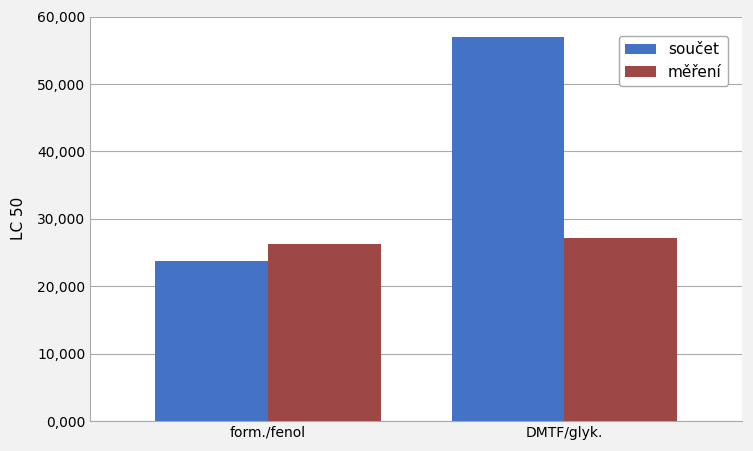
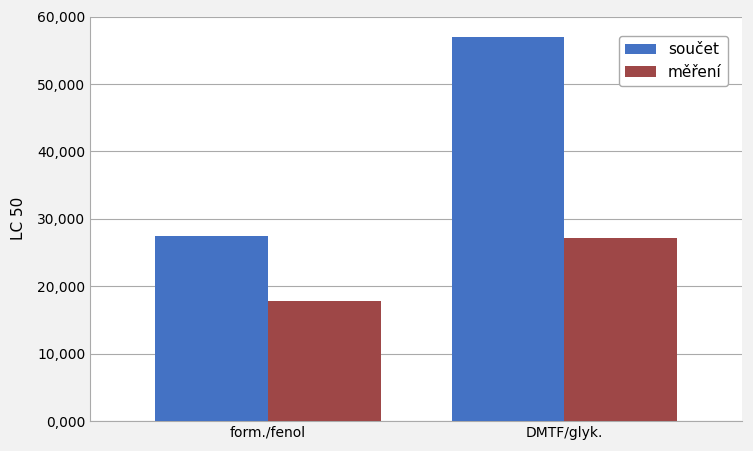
součet/form./fenol: 23,800 -> 27,400
měření/form./fenol: 26,300 -> 17,800
